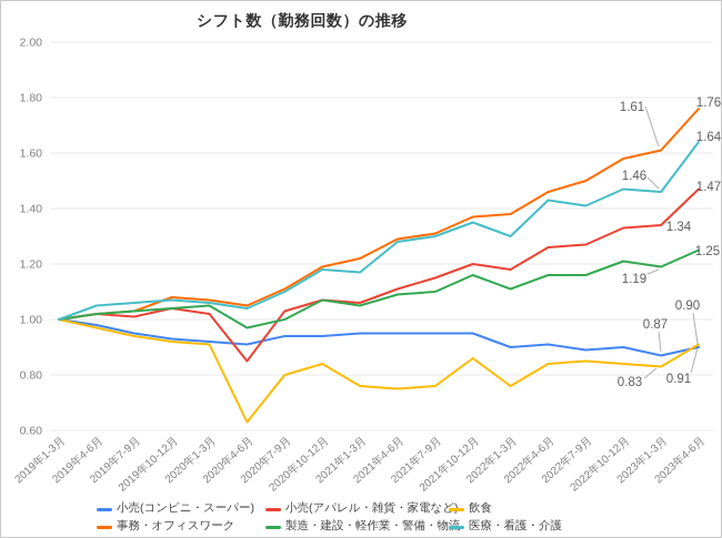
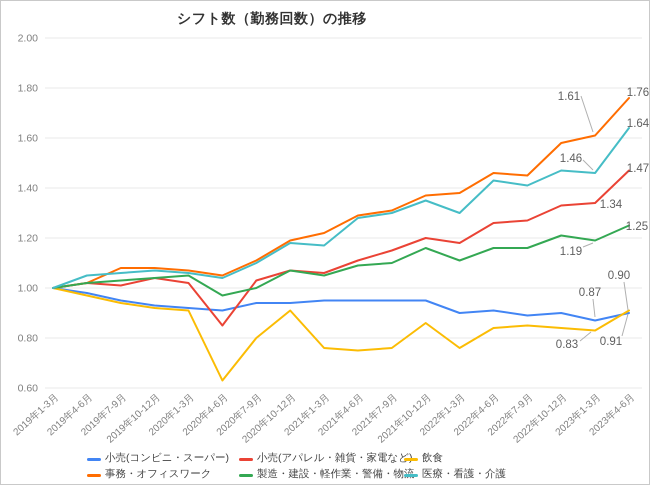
事務・オフィスワーク/2019年7-9月: 1.03 -> 1.08
飲食/2020年10-12月: 0.84 -> 0.91
事務・オフィスワーク/2022年7-9月: 1.50 -> 1.45
